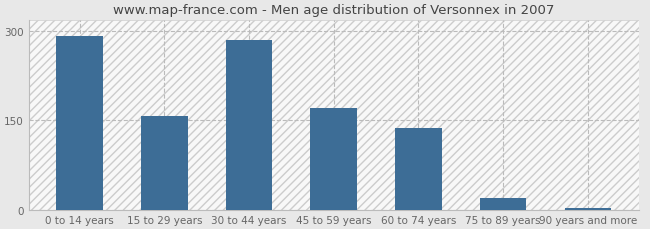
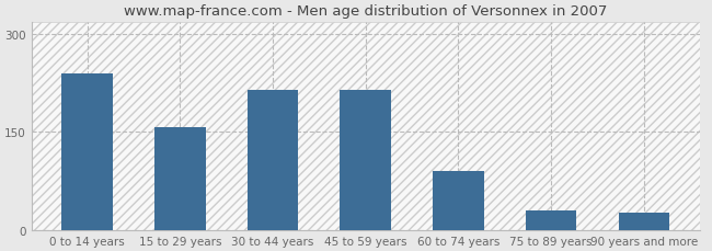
0 to 14 years: 291 -> 240
30 to 44 years: 284 -> 214
45 to 59 years: 170 -> 214
60 to 74 years: 137 -> 90
75 to 89 years: 20 -> 30
90 years and more: 3 -> 26
